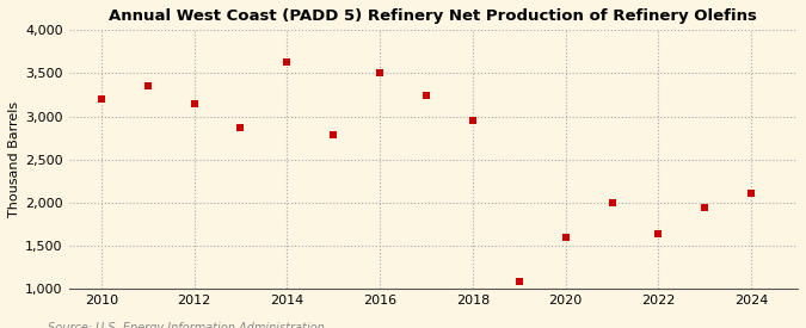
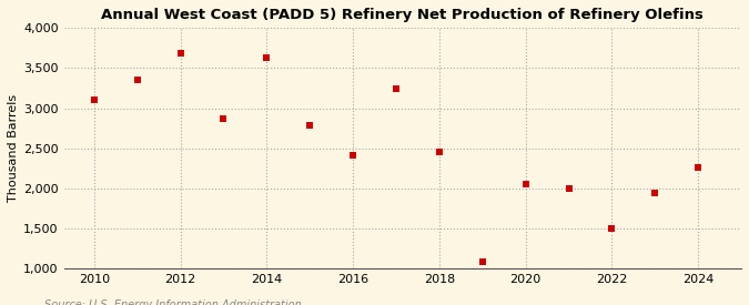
2010: 3,200 -> 3,100
2012: 3,150 -> 3,680
2016: 3,500 -> 2,420
2018: 2,950 -> 2,460
2020: 1,600 -> 2,060
2022: 1,640 -> 1,500
2024: 2,110 -> 2,260
